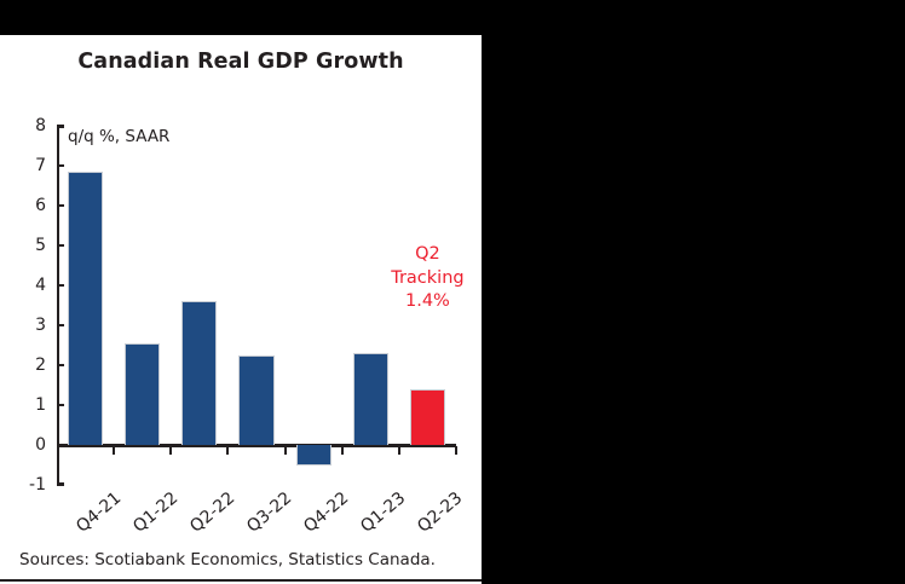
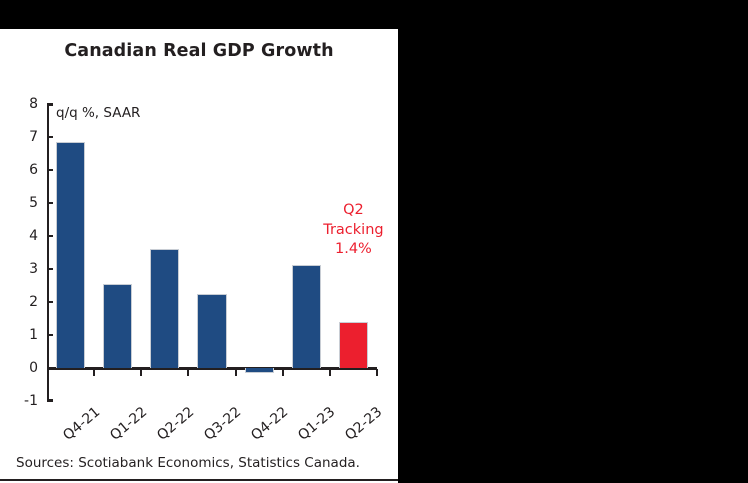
Q4-22: -0.5 -> -0.1
Q1-23: 2.3 -> 3.1
